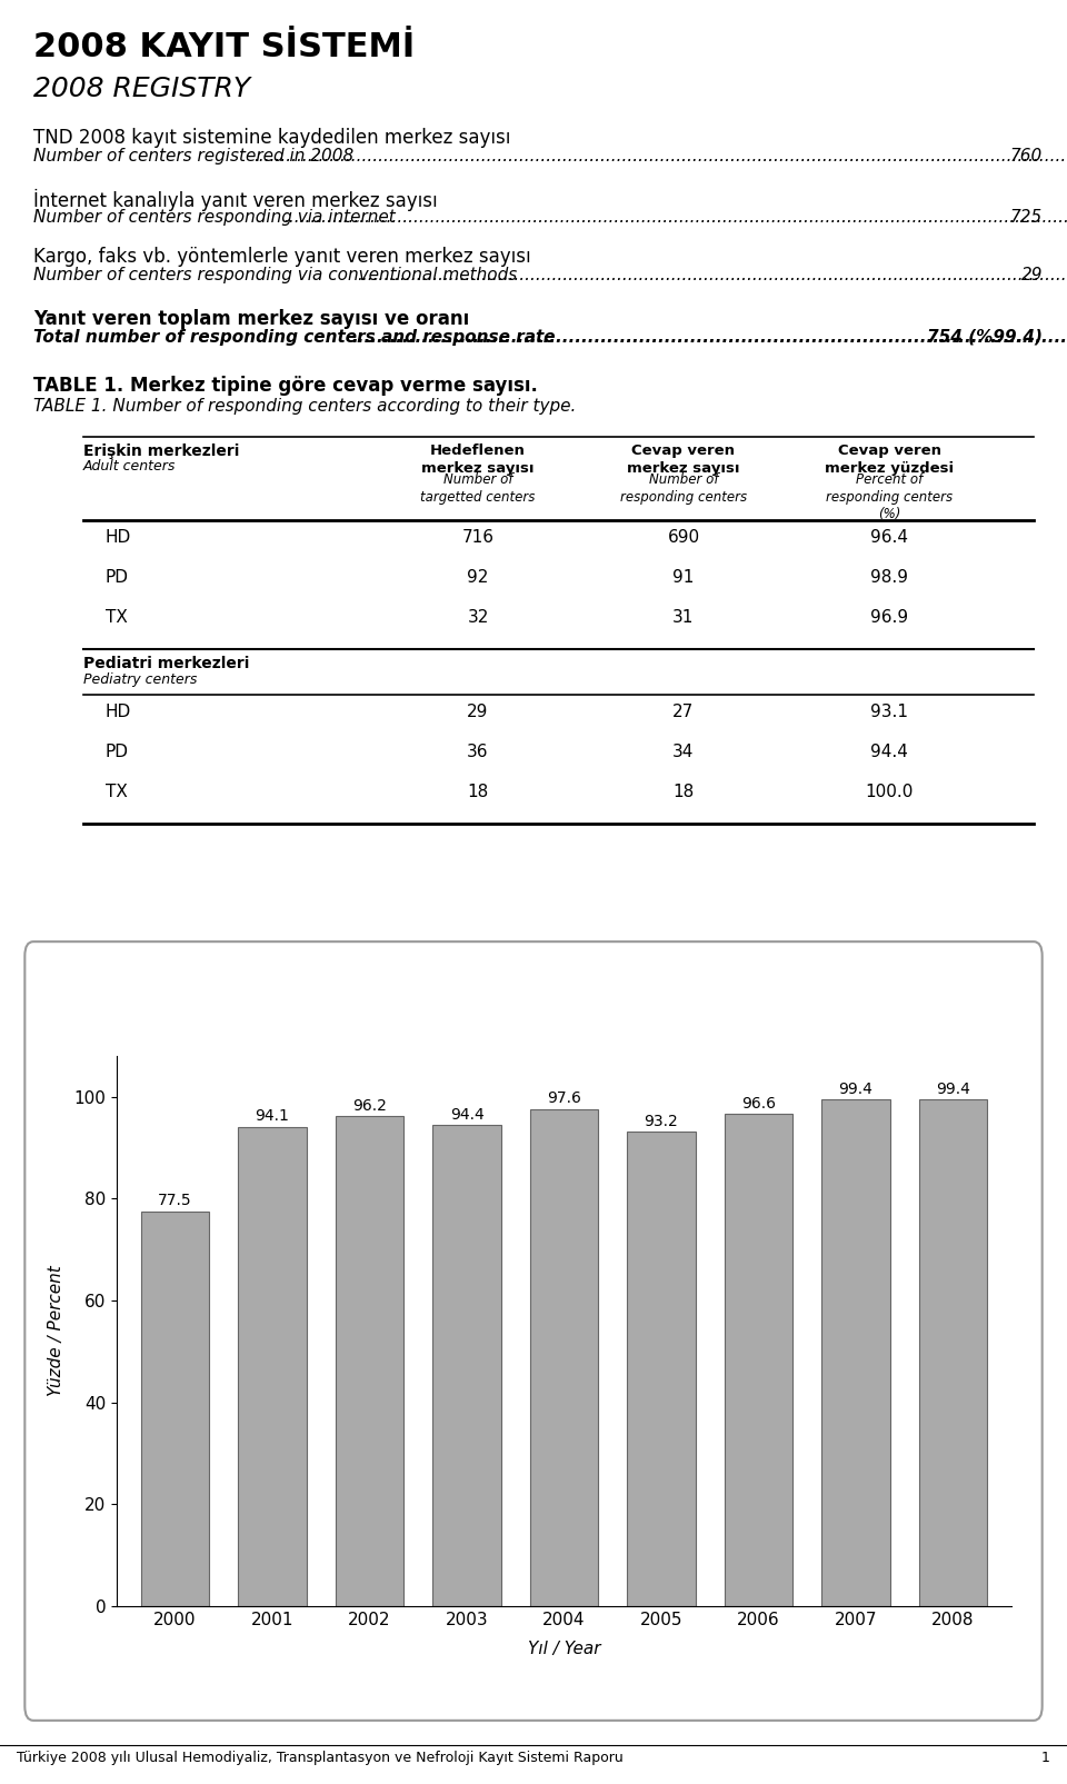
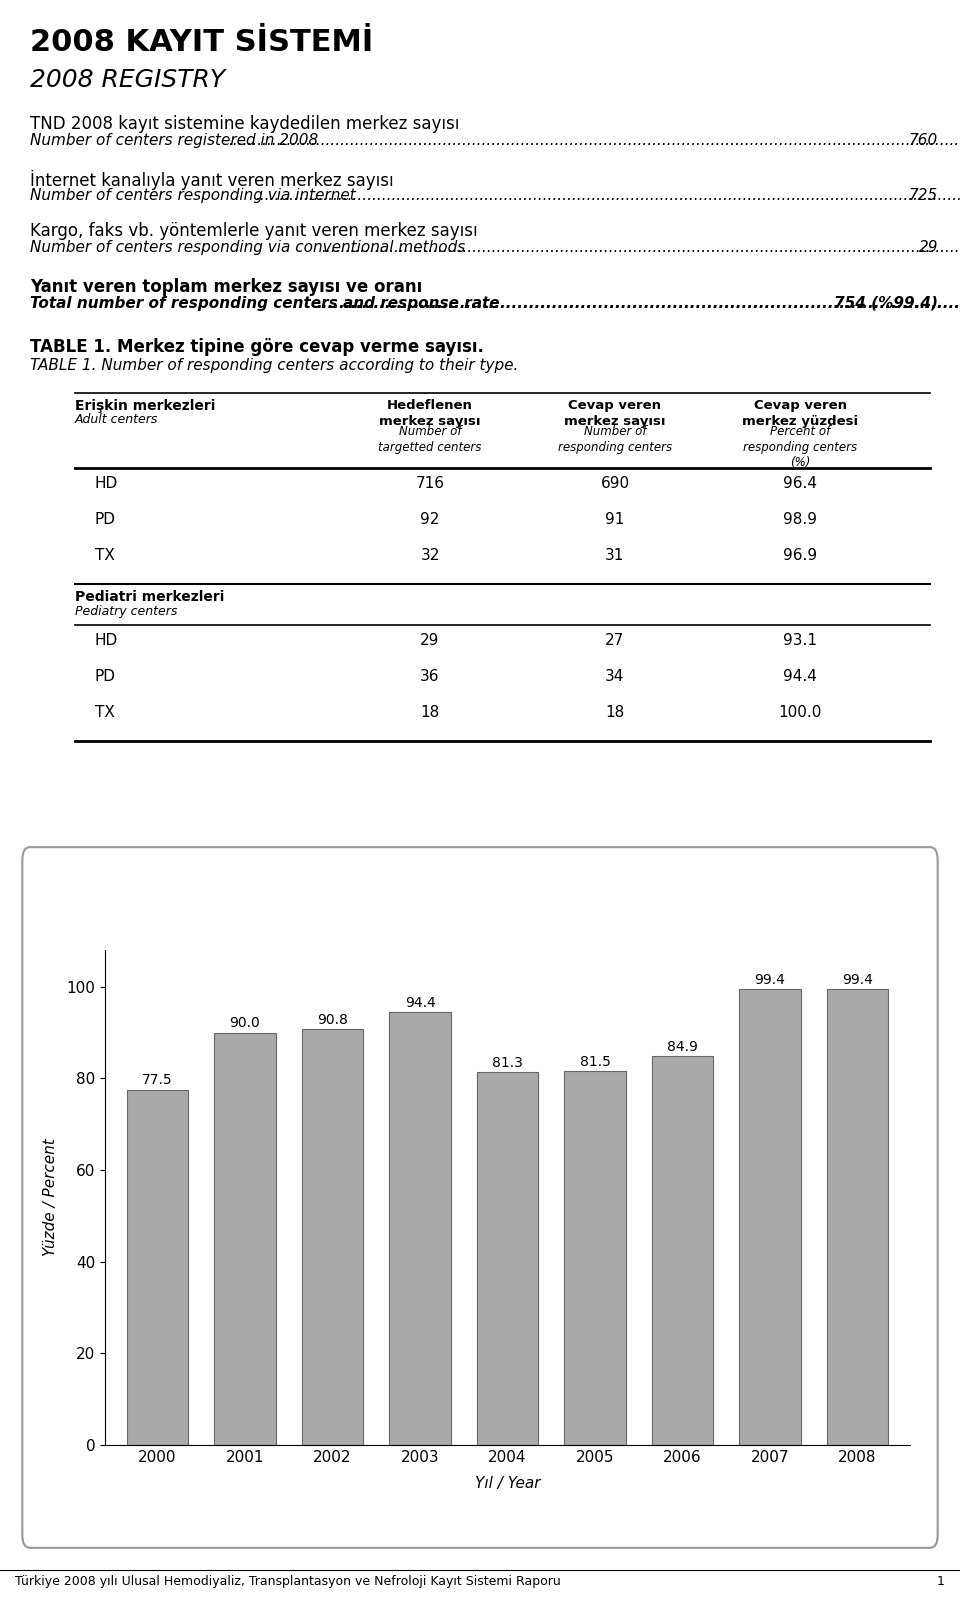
2001: 94.1 -> 90.0
2002: 96.2 -> 90.8
2004: 97.6 -> 81.3
2005: 93.2 -> 81.5
2006: 96.6 -> 84.9
